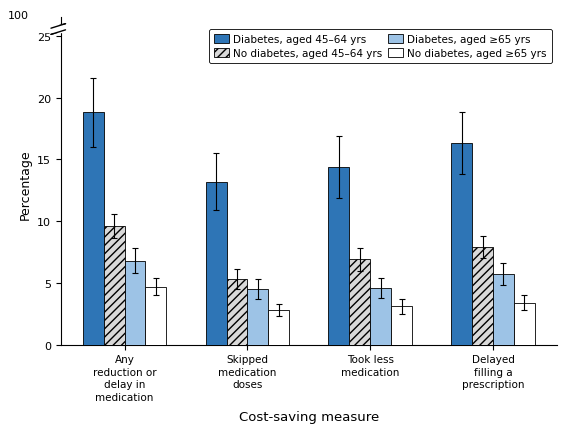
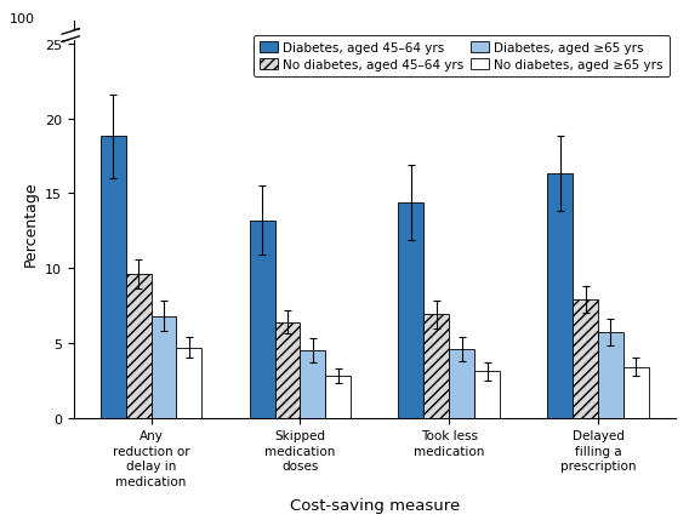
No diabetes, aged 45–64 yrs/Skipped medication doses: 5.3 -> 6.4
